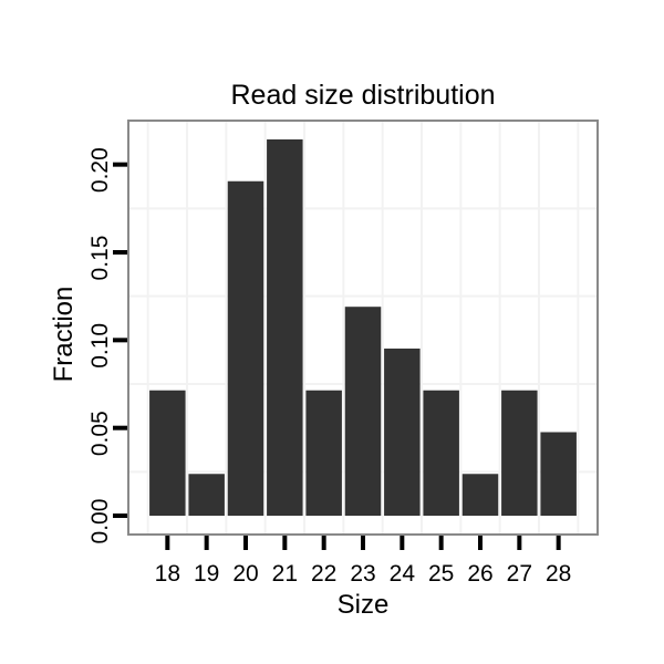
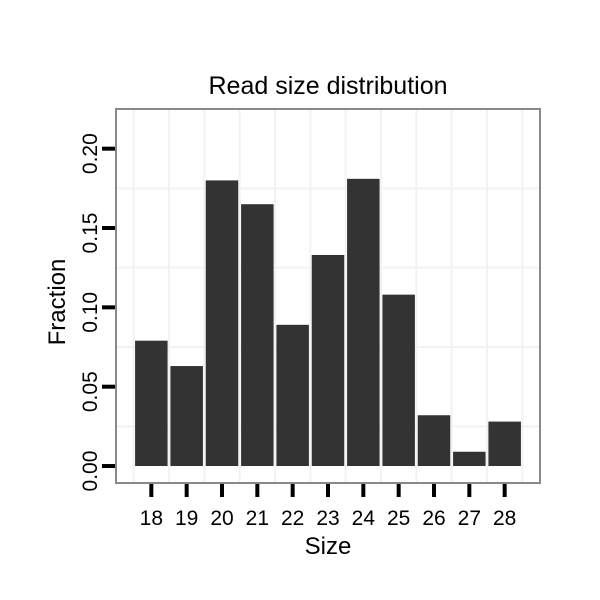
18: 0.071 -> 0.079
19: 0.024 -> 0.063
20: 0.191 -> 0.180
21: 0.214 -> 0.165
22: 0.071 -> 0.089
23: 0.119 -> 0.133
24: 0.095 -> 0.181
25: 0.071 -> 0.108
26: 0.024 -> 0.032
27: 0.071 -> 0.009
28: 0.048 -> 0.028
